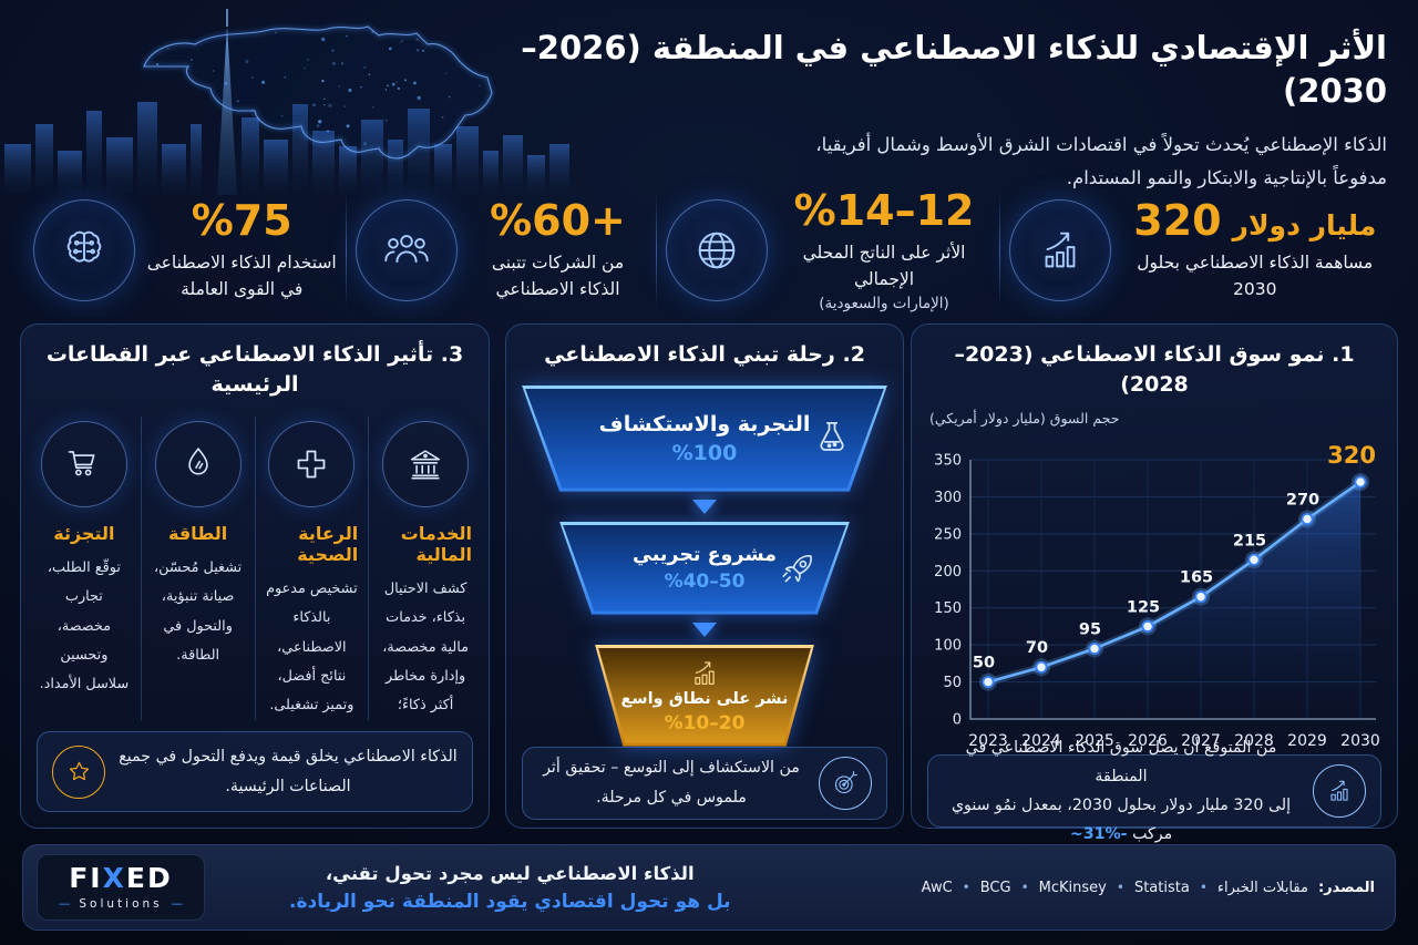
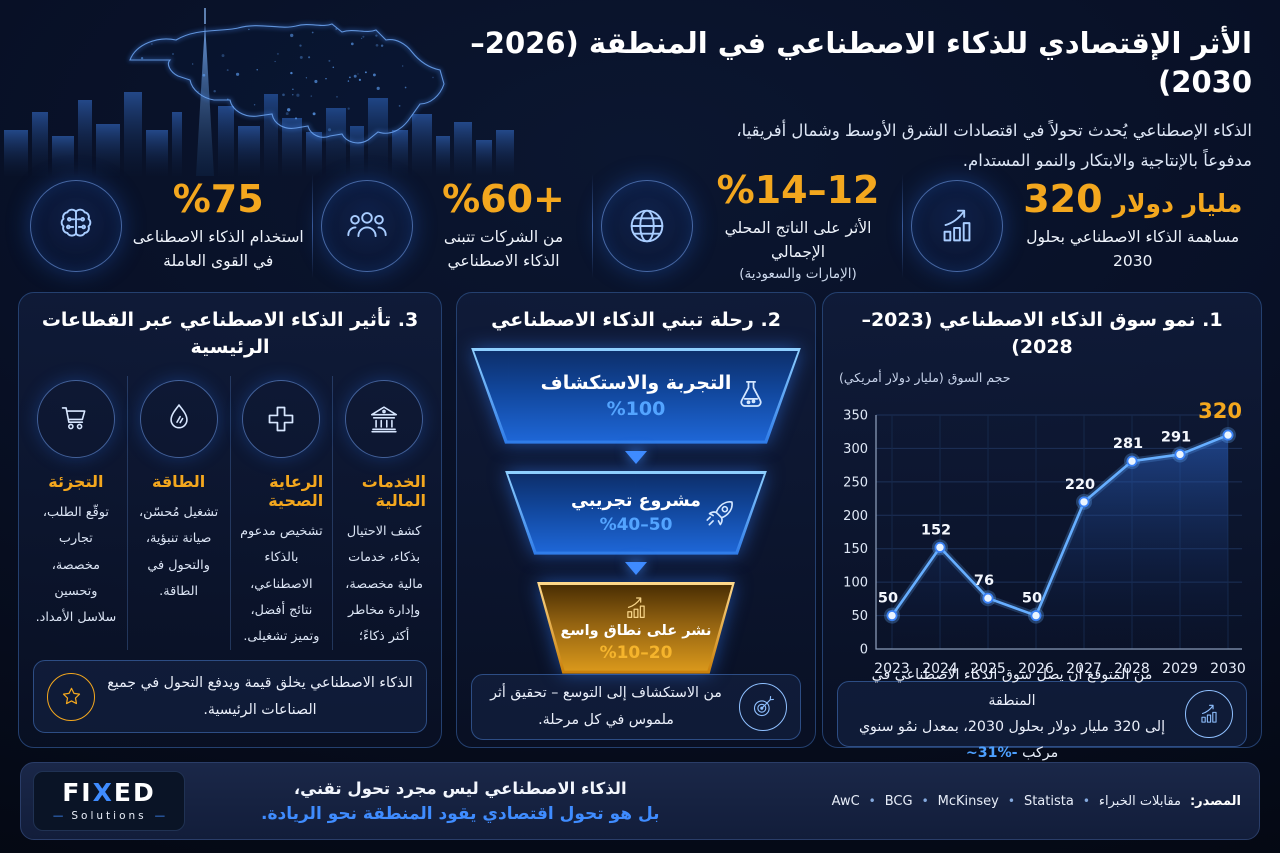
2024: 70 -> 152
2025: 95 -> 76
2026: 125 -> 50
2027: 165 -> 220
2028: 215 -> 281
2029: 270 -> 291
